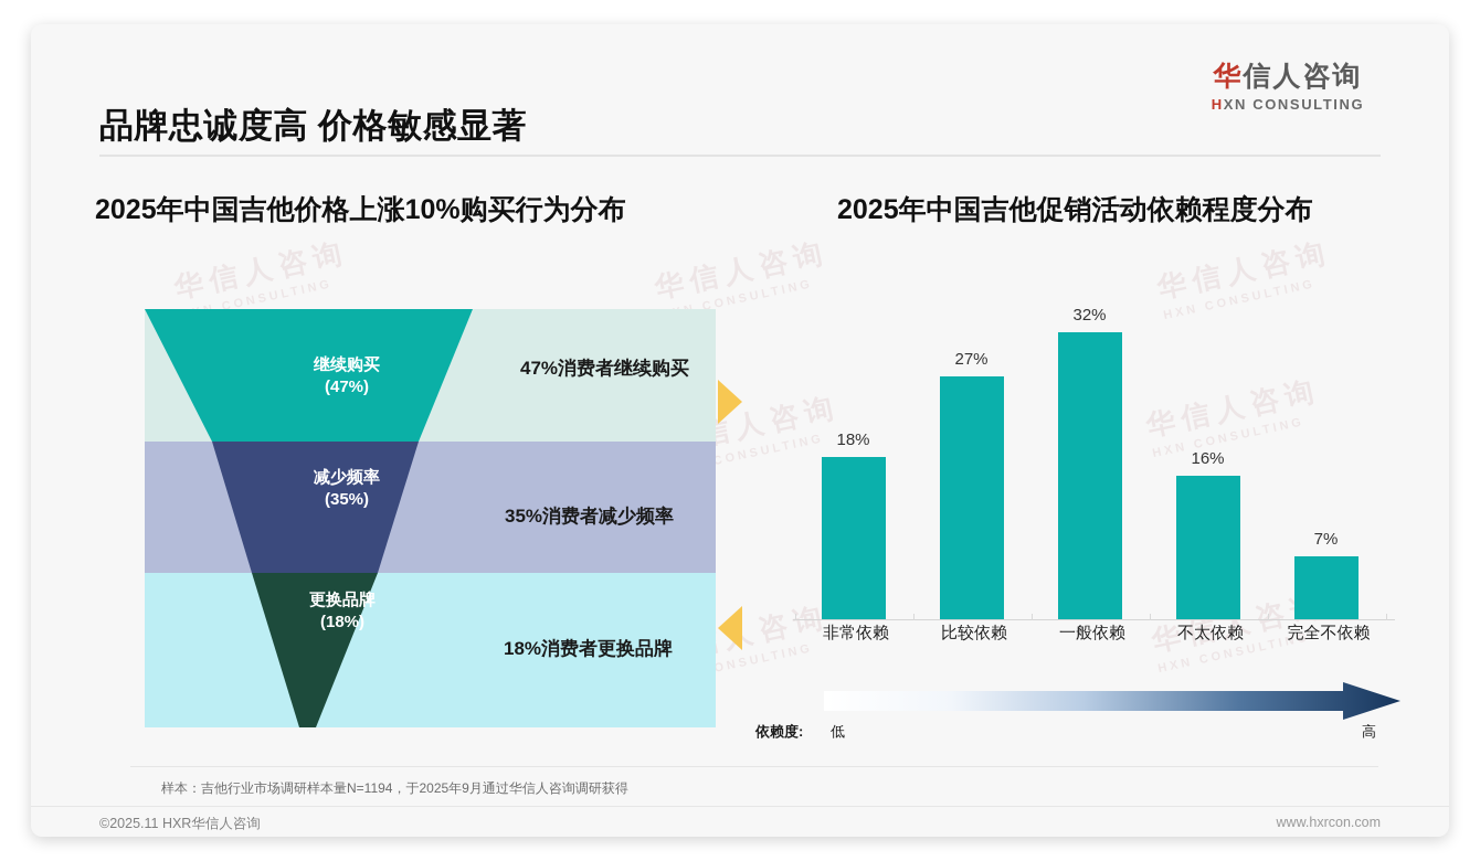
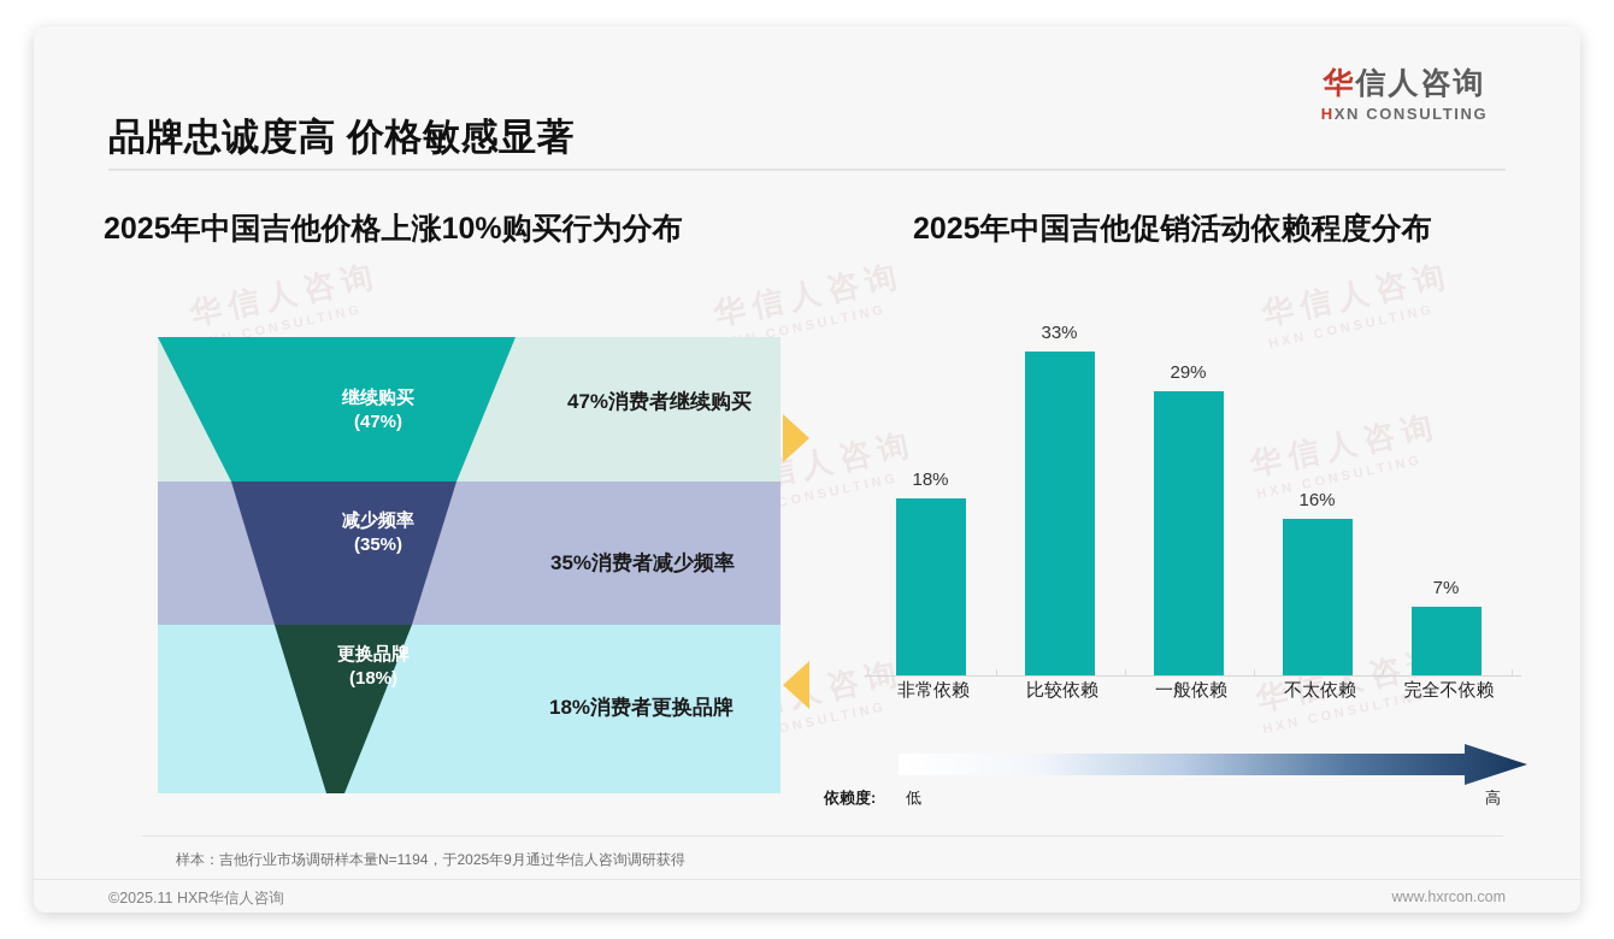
比较依赖: 27% -> 33%
一般依赖: 32% -> 29%
